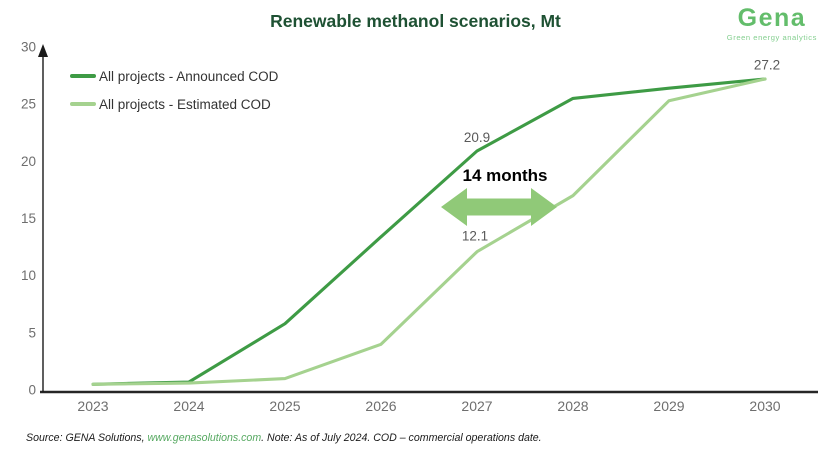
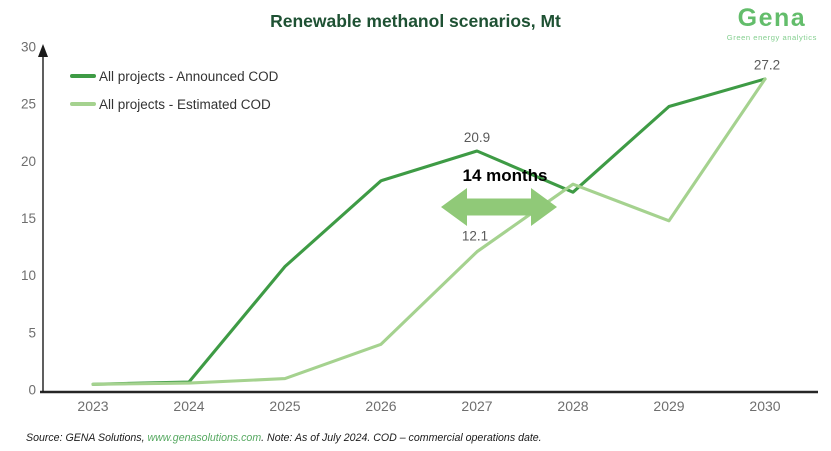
All projects - Announced COD/2025: 5.8 -> 10.8
All projects - Announced COD/2026: 13.4 -> 18.3
All projects - Announced COD/2028: 25.5 -> 17.3
All projects - Estimated COD/2028: 17.0 -> 18.0
All projects - Announced COD/2029: 26.4 -> 24.8
All projects - Estimated COD/2029: 25.3 -> 14.8
